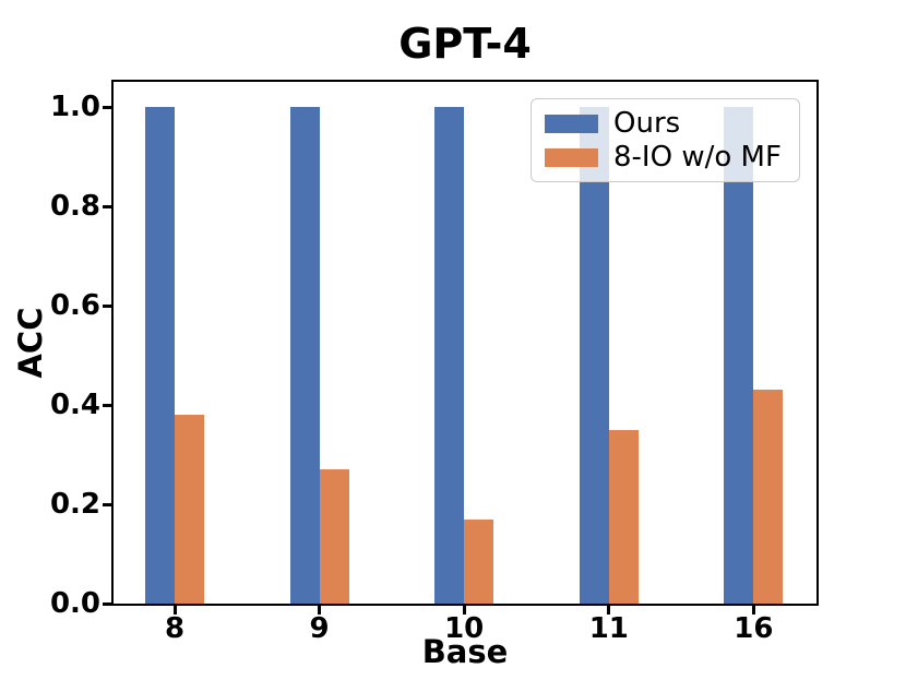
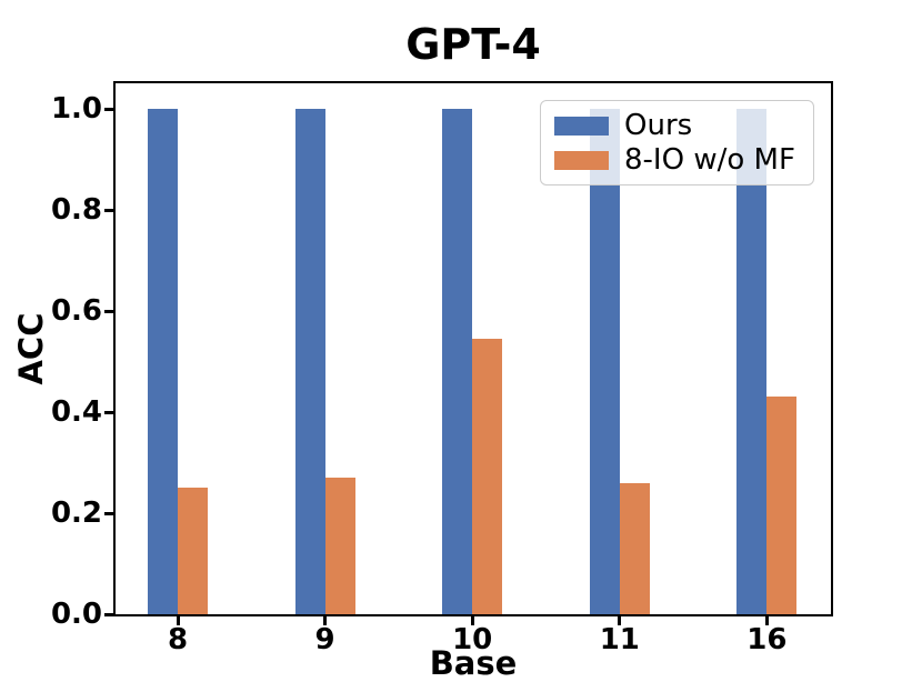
8-IO w/o MF/8: 0.38 -> 0.25
8-IO w/o MF/10: 0.17 -> 0.55
8-IO w/o MF/11: 0.35 -> 0.26
